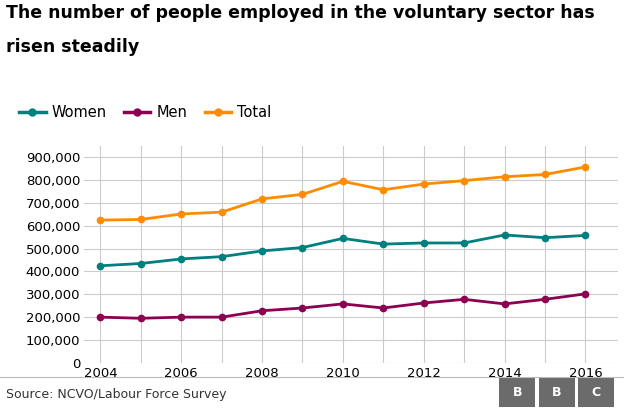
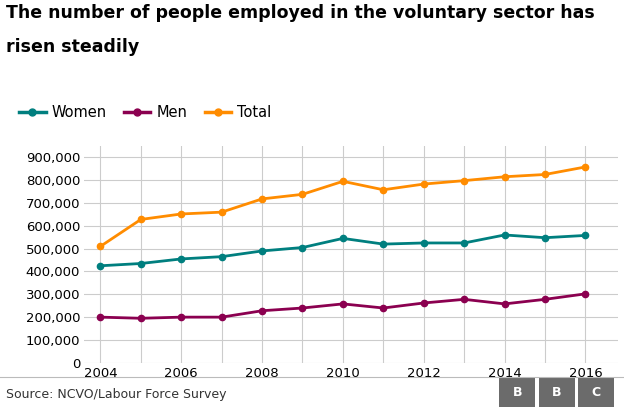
Total/2004: 625,000 -> 510,000
